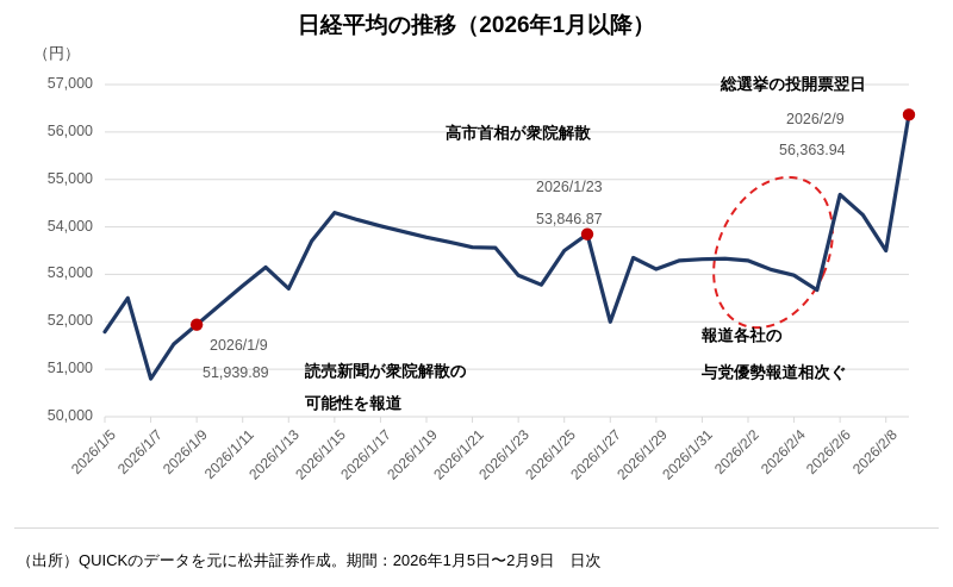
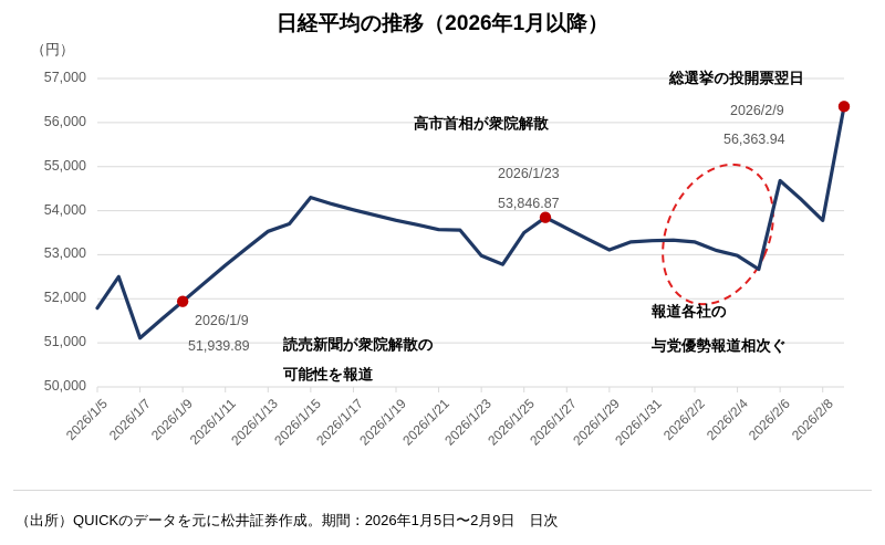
2026/1/7: 50800 -> 51100
2026/1/13: 52700 -> 53500
2026/1/27: 52000 -> 53600
2026/2/8: 53500 -> 53800
